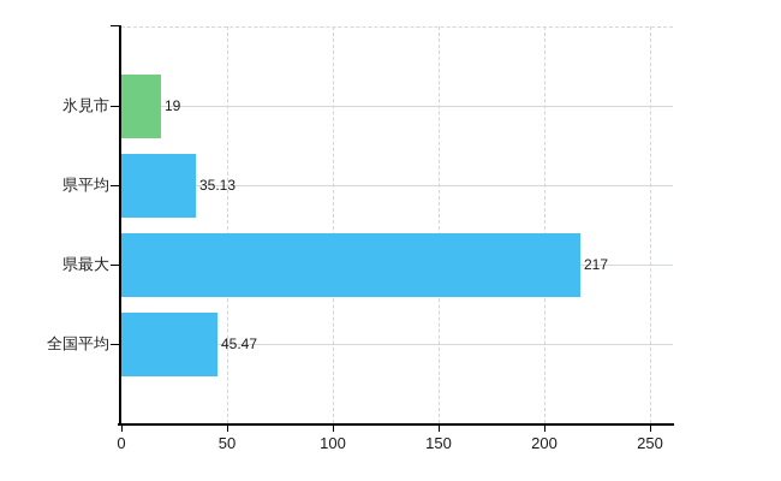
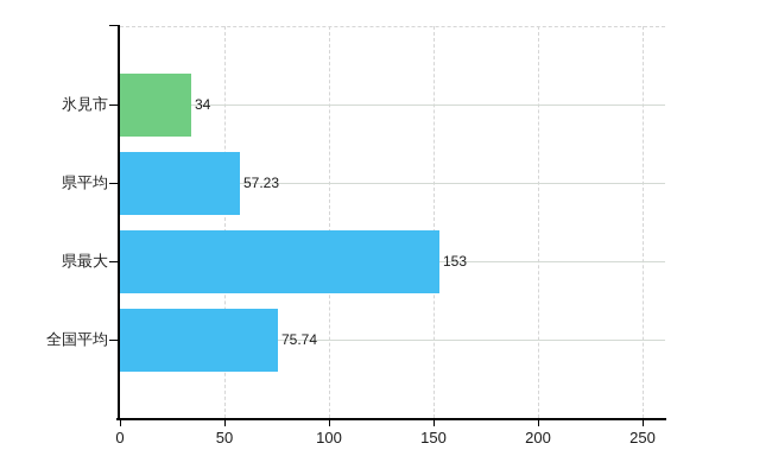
氷見市: 19 -> 34
県平均: 35.13 -> 57.23
県最大: 217 -> 153
全国平均: 45.47 -> 75.74
